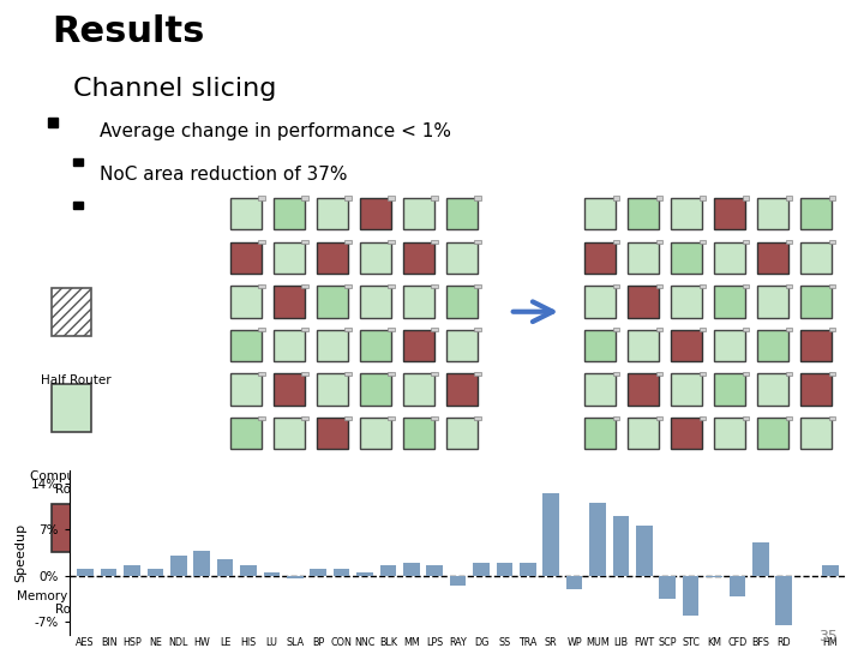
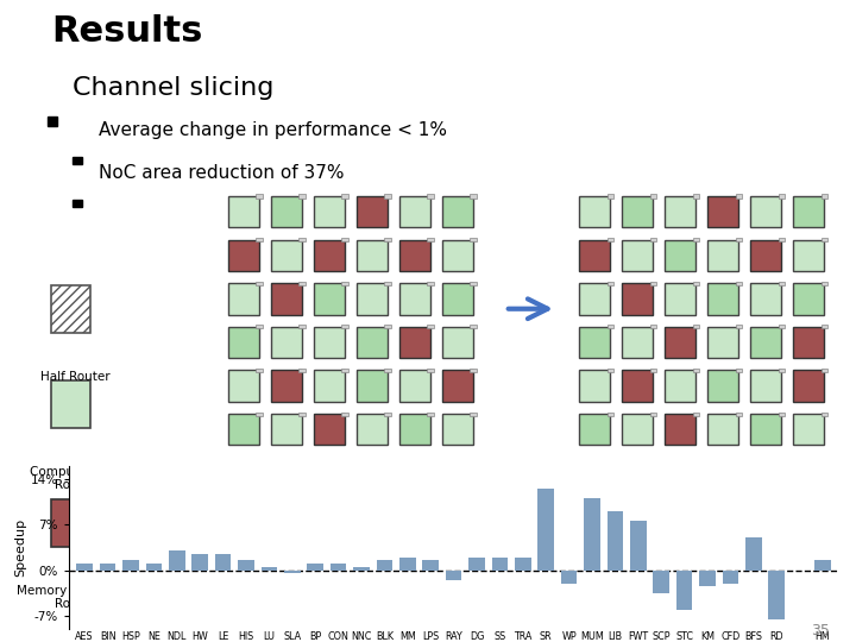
HW: 3.8% -> 2.5%
KM: -0.2% -> -2.5%
CFD: -3.2% -> -2.0%
